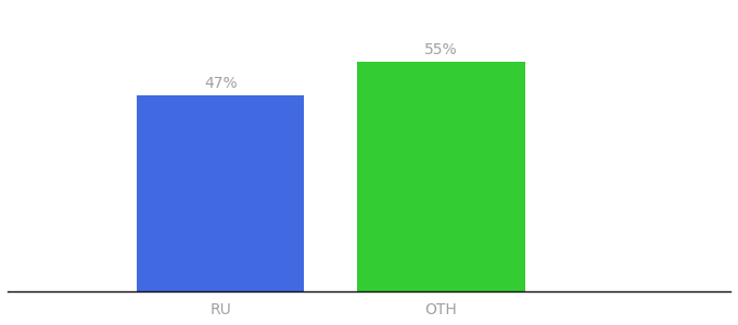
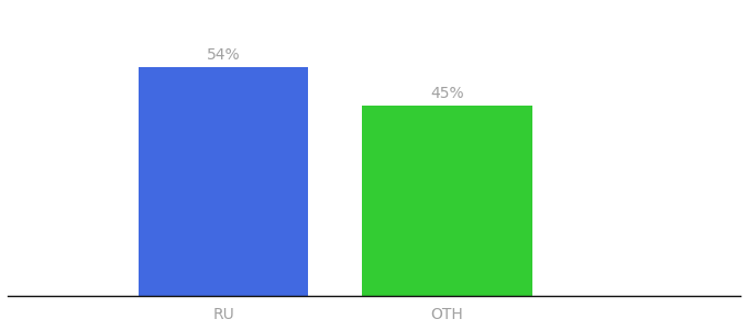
RU: 47% -> 54%
OTH: 55% -> 45%
